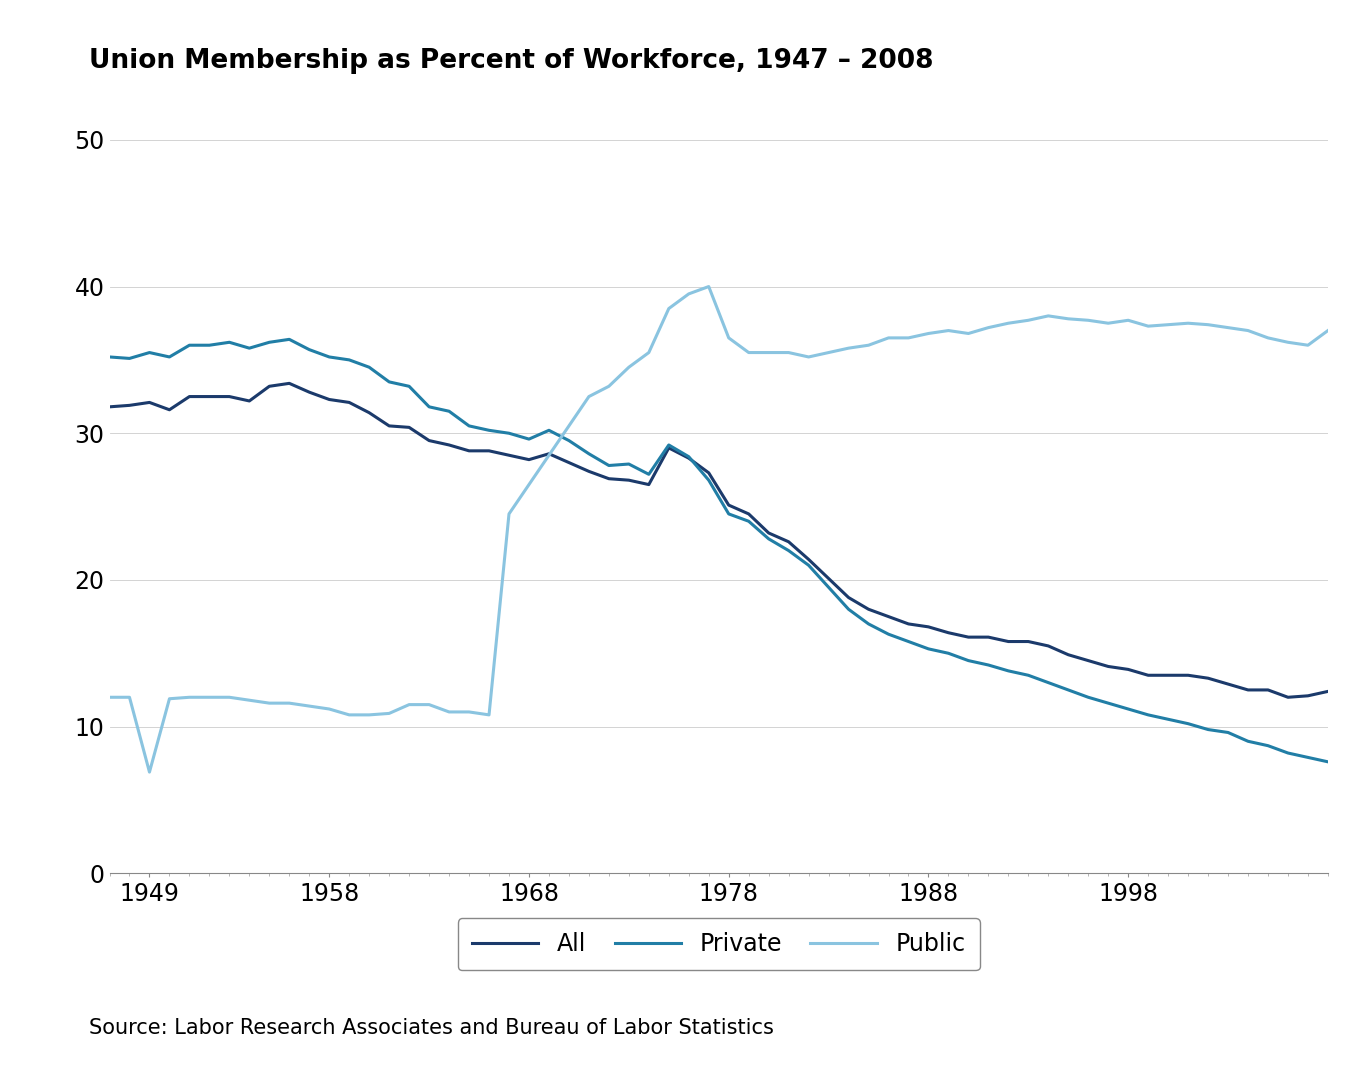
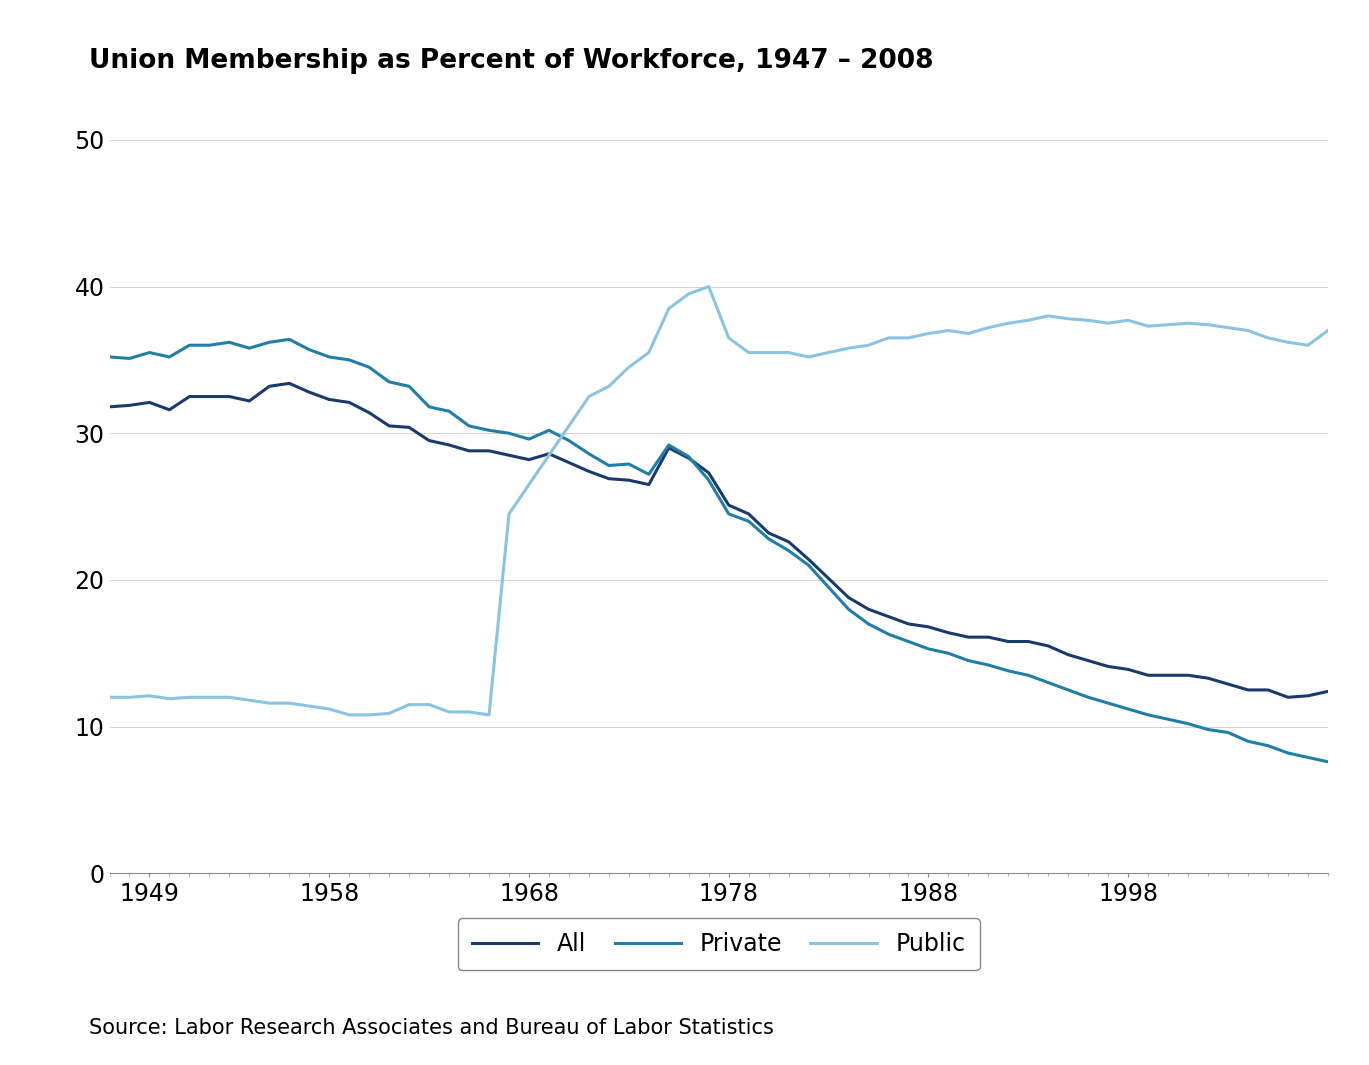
Public/1949: 6.9 -> 12.1
